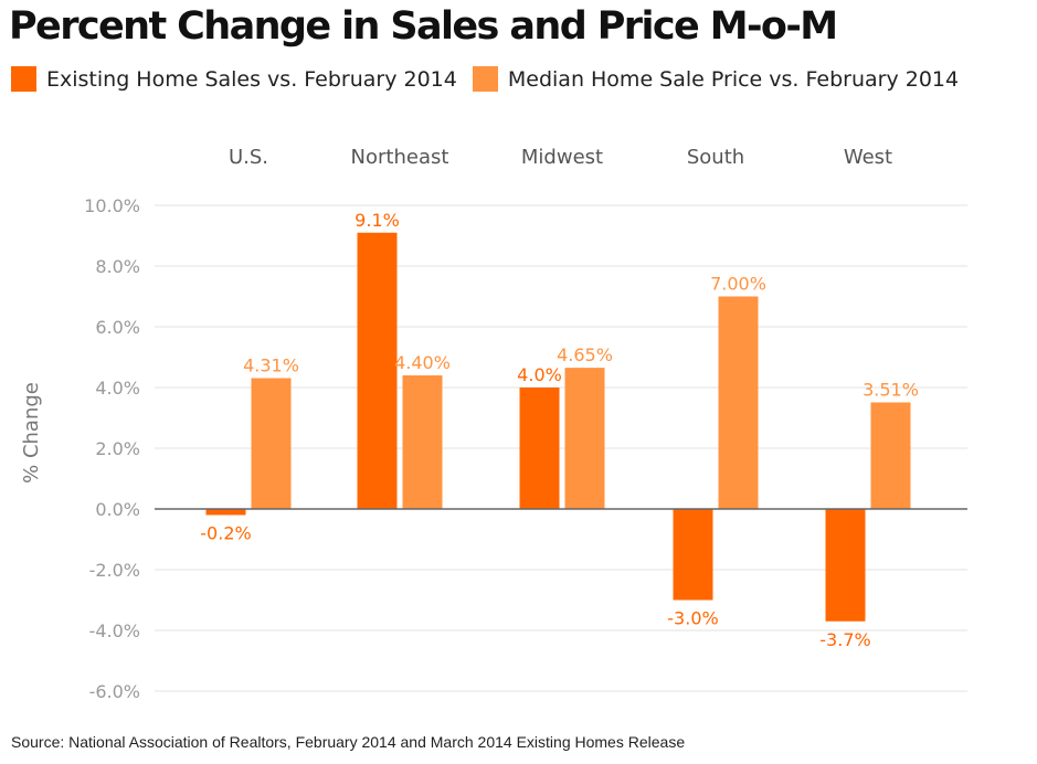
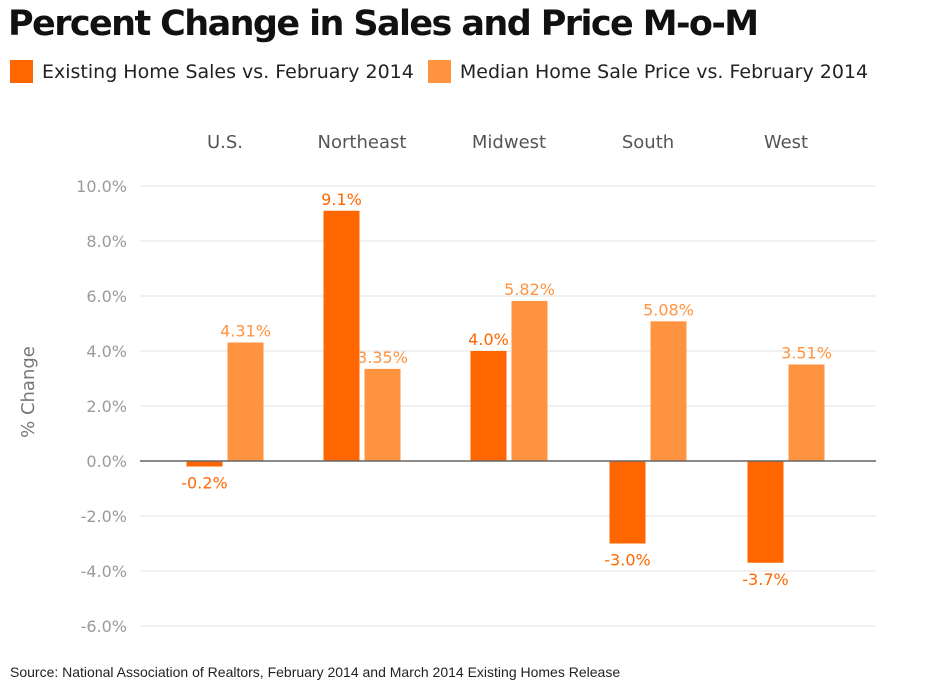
Median Home Sale Price vs. February 2014/Northeast: 4.40% -> 3.35%
Median Home Sale Price vs. February 2014/Midwest: 4.65% -> 5.82%
Median Home Sale Price vs. February 2014/South: 7.00% -> 5.08%
